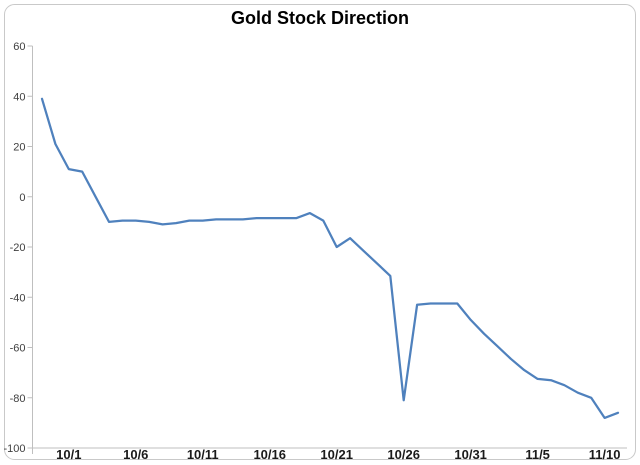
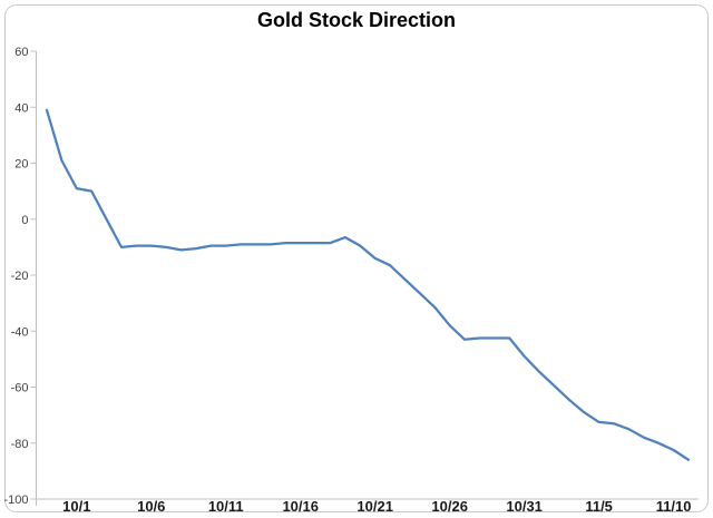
10/21: -20 -> -14
10/26: -81 -> -38
11/10: -88 -> -82
